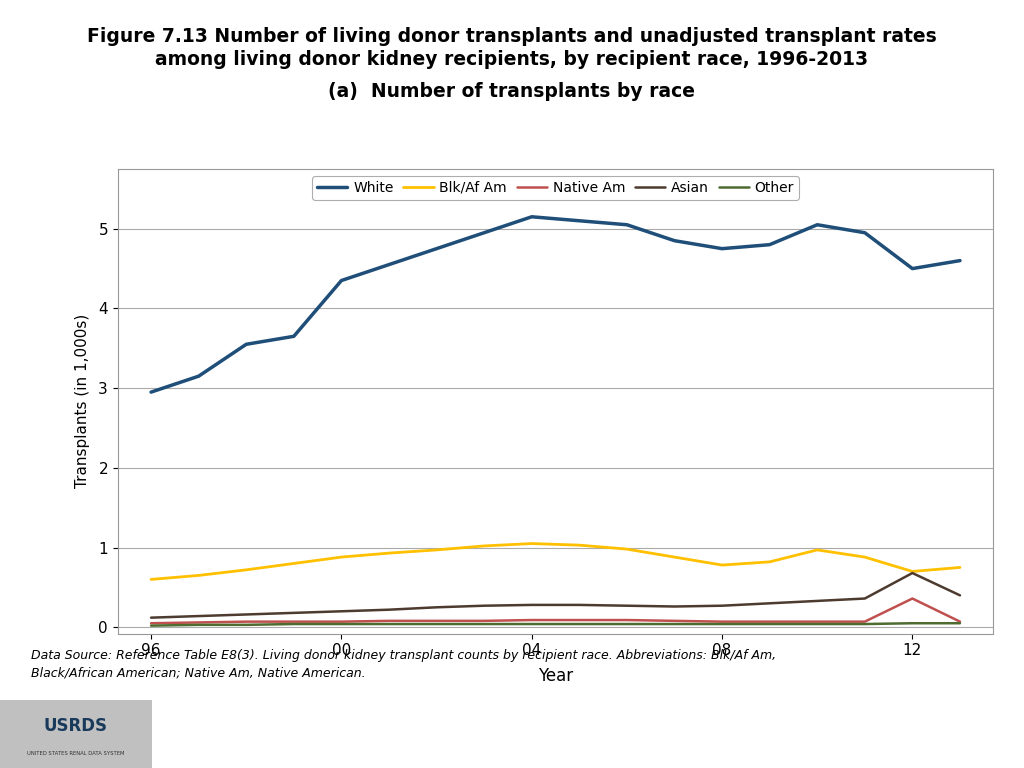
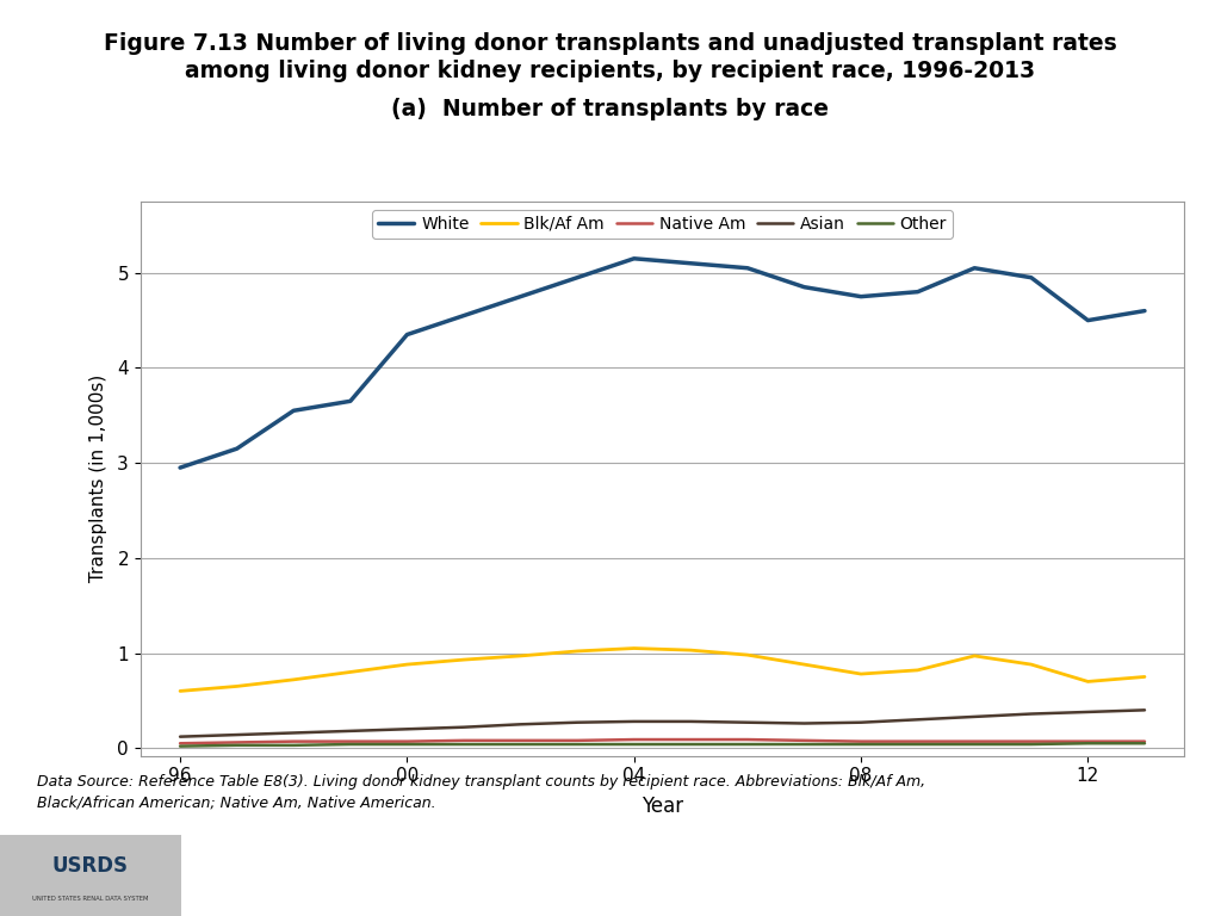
Native Am/12: 0.36 -> 0.07
Asian/12: 0.68 -> 0.38
